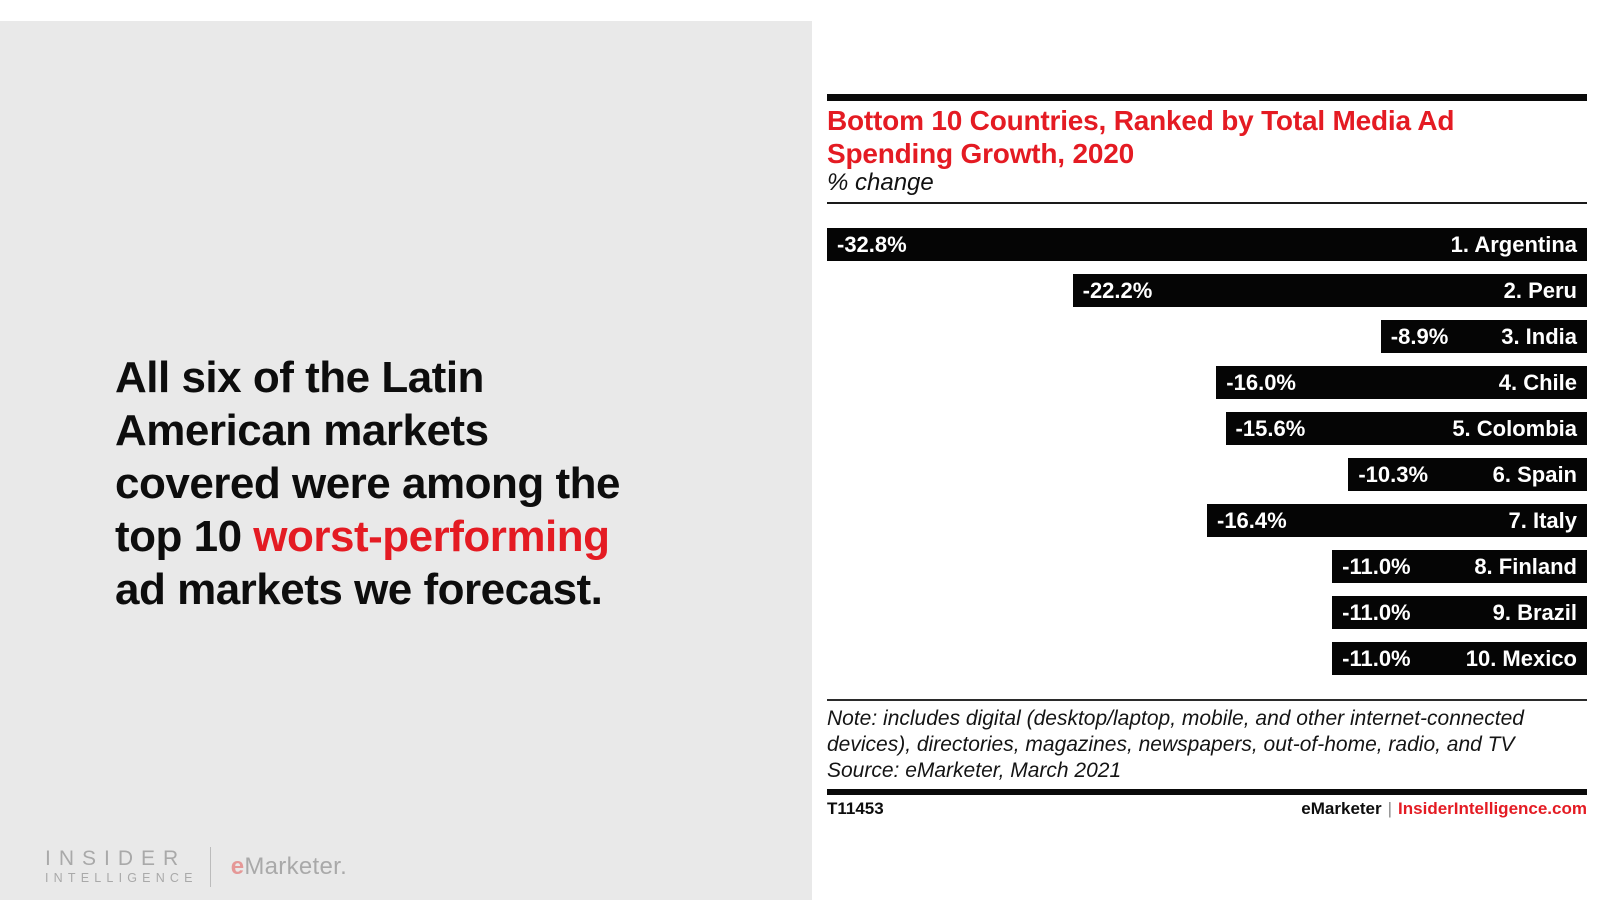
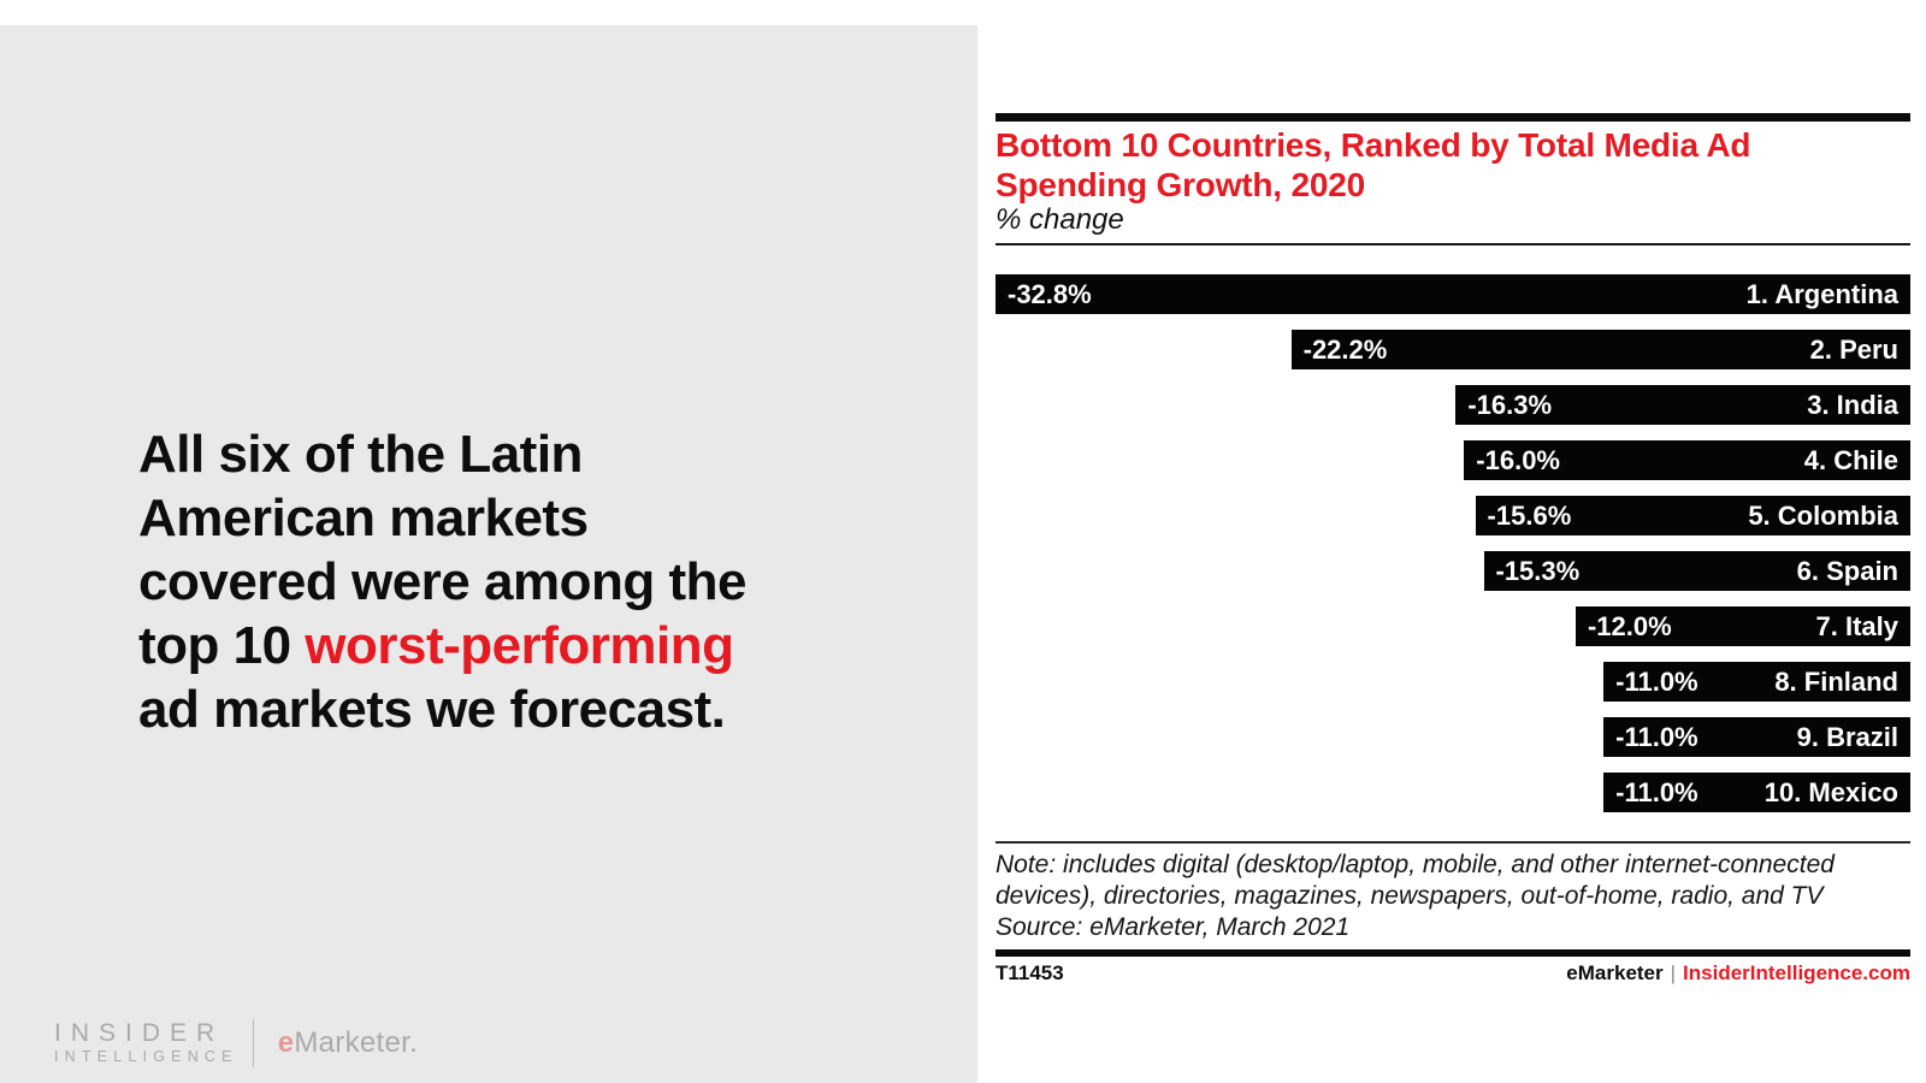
3. India: -8.9% -> -16.3%
6. Spain: -10.3% -> -15.3%
7. Italy: -16.4% -> -12.0%
